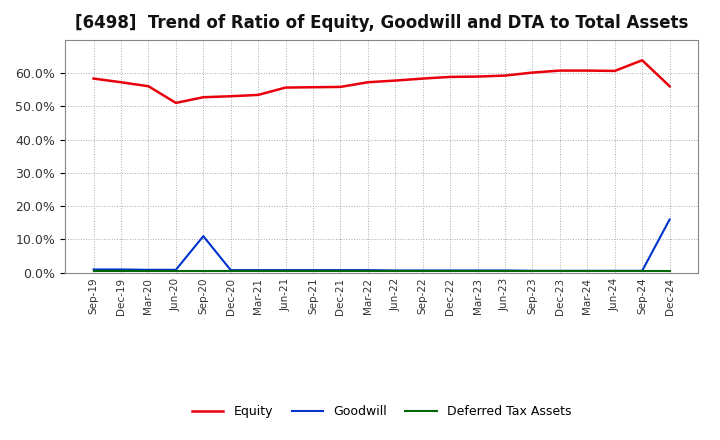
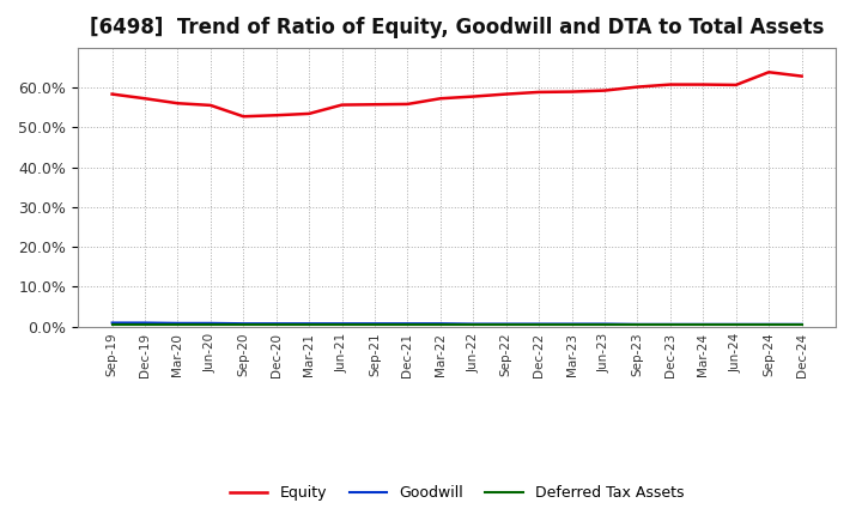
Equity/Jun-20: 51.0% -> 55.5%
Goodwill/Sep-20: 11.0% -> 0.8%
Equity/Dec-24: 56.0% -> 62.8%
Goodwill/Dec-24: 16.0% -> 0.6%
